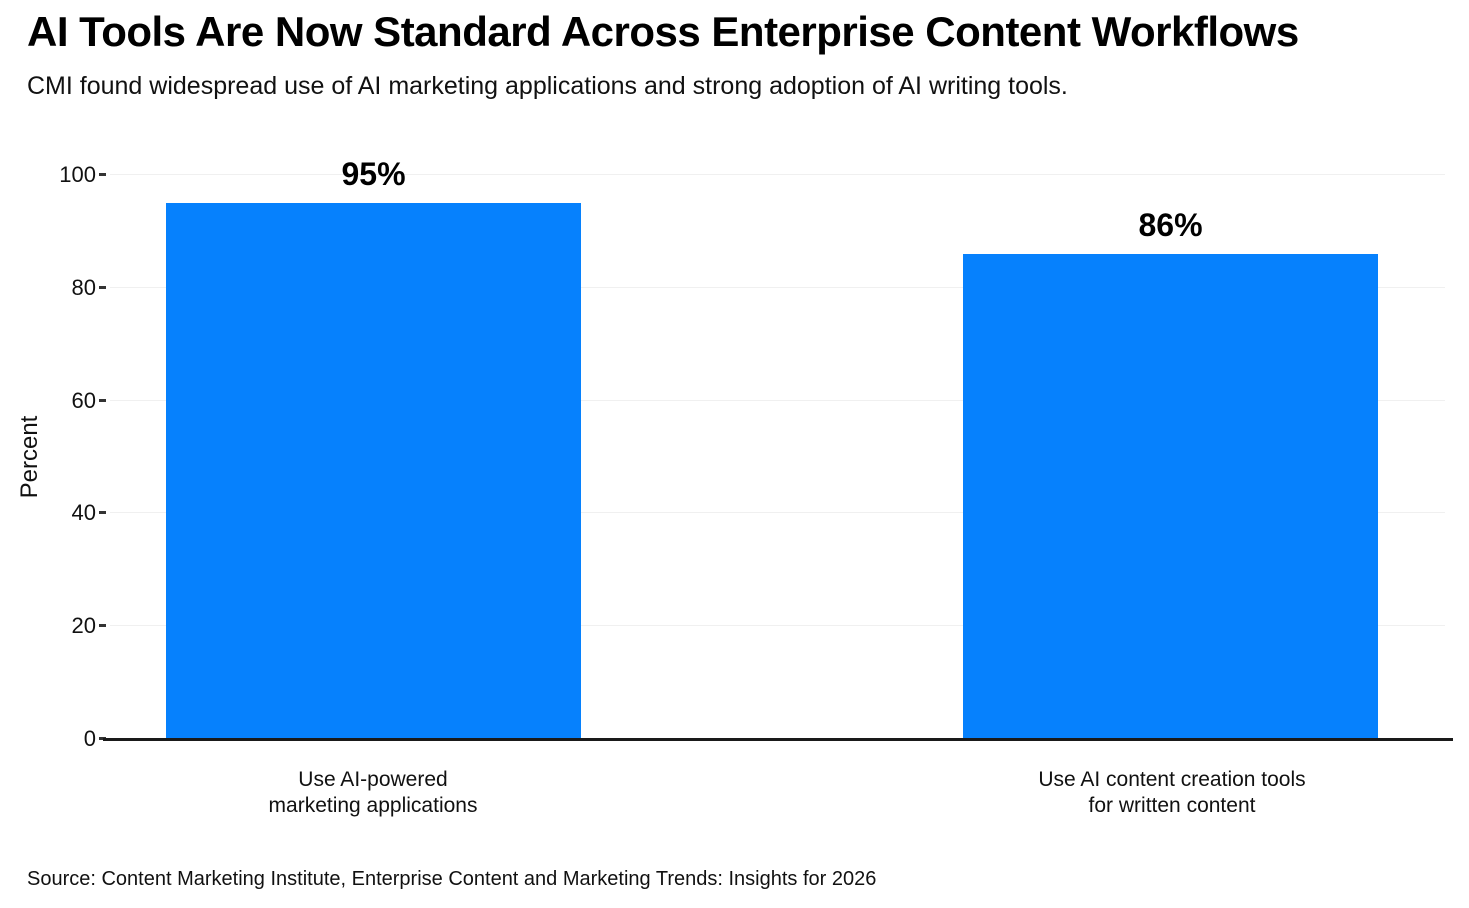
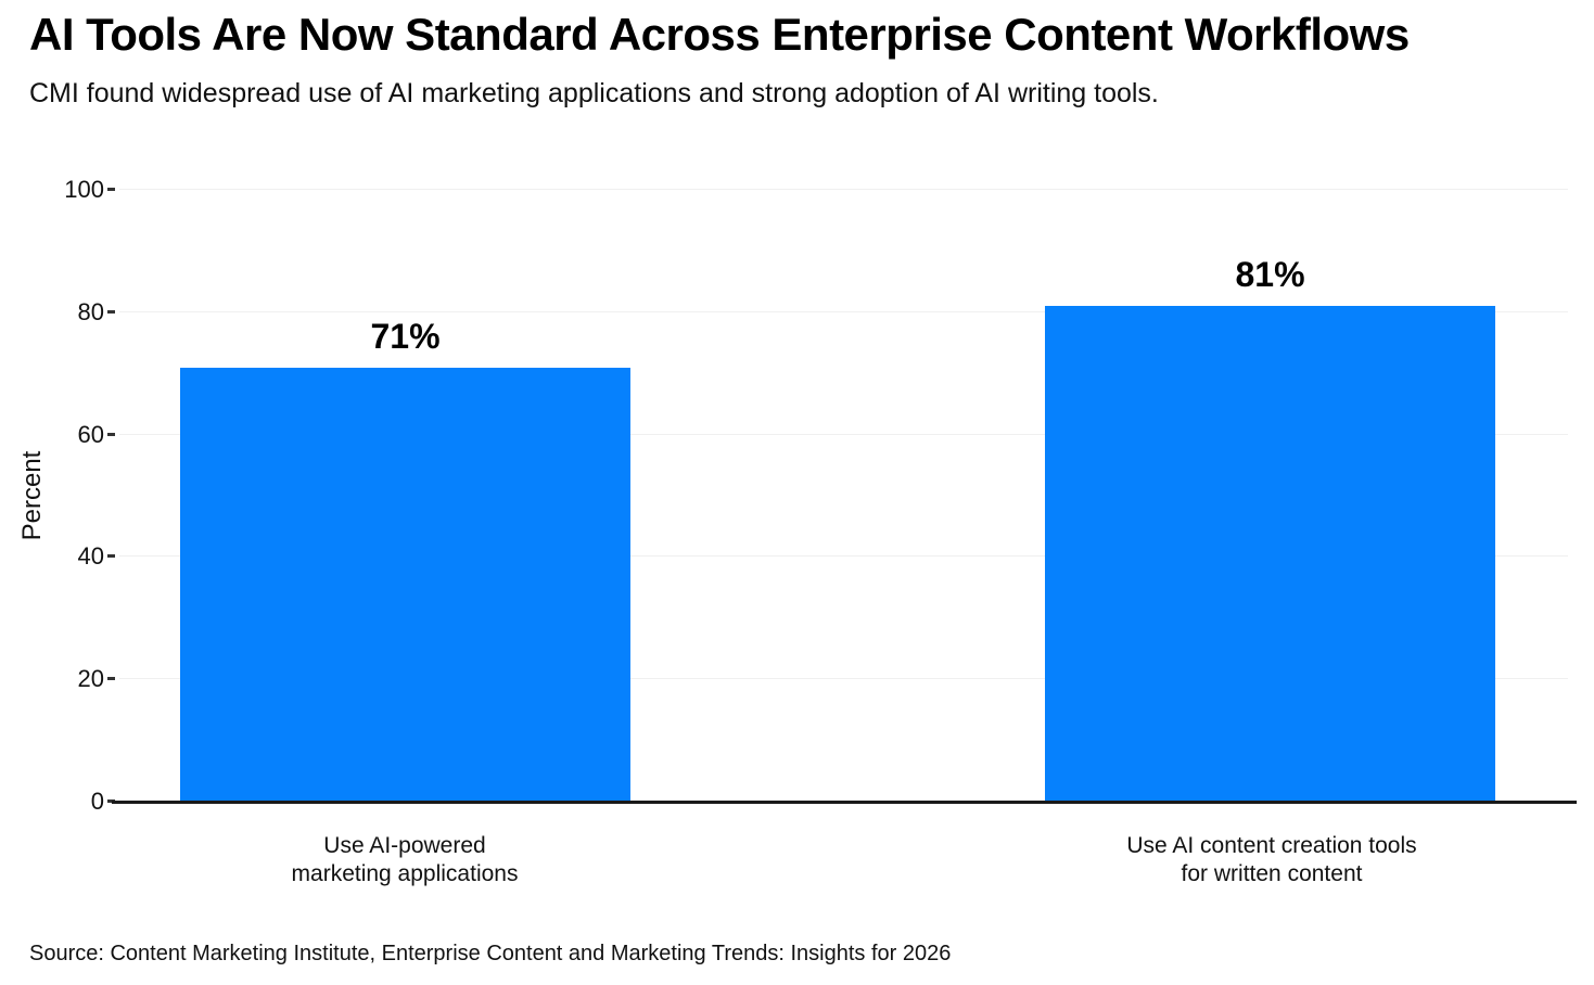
Use AI-powered marketing applications: 95% -> 71%
Use AI content creation tools for written content: 86% -> 81%
